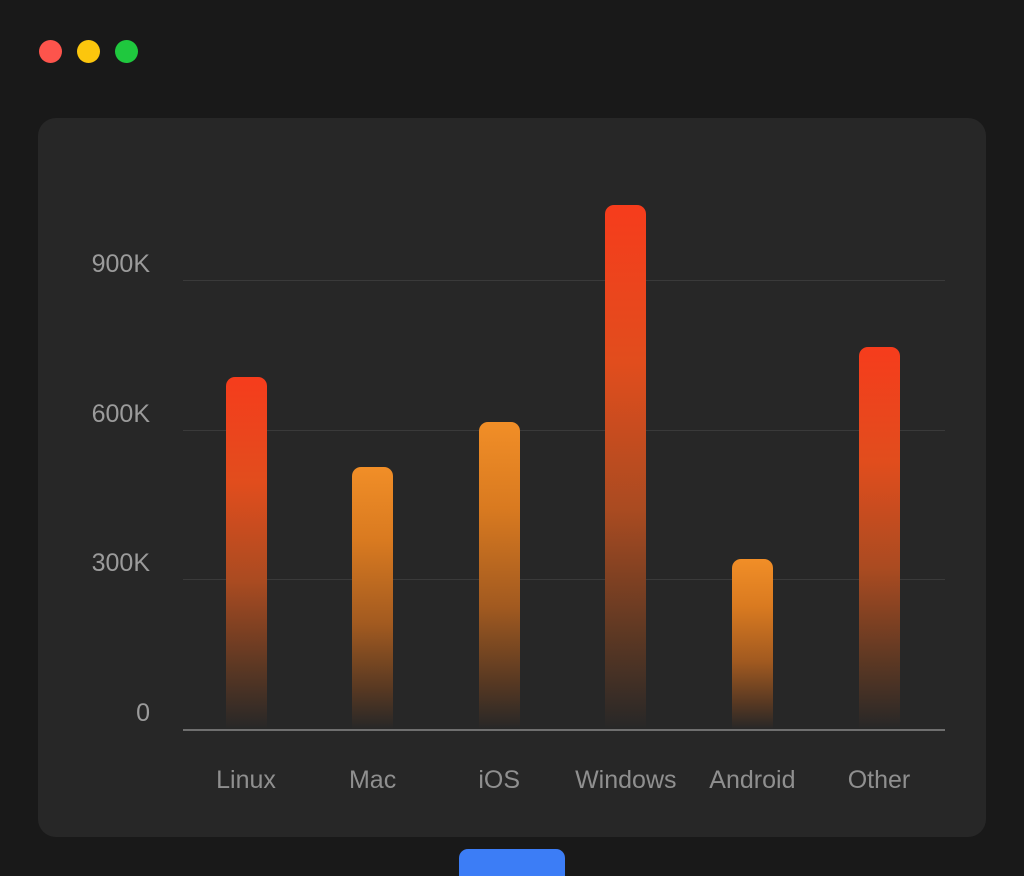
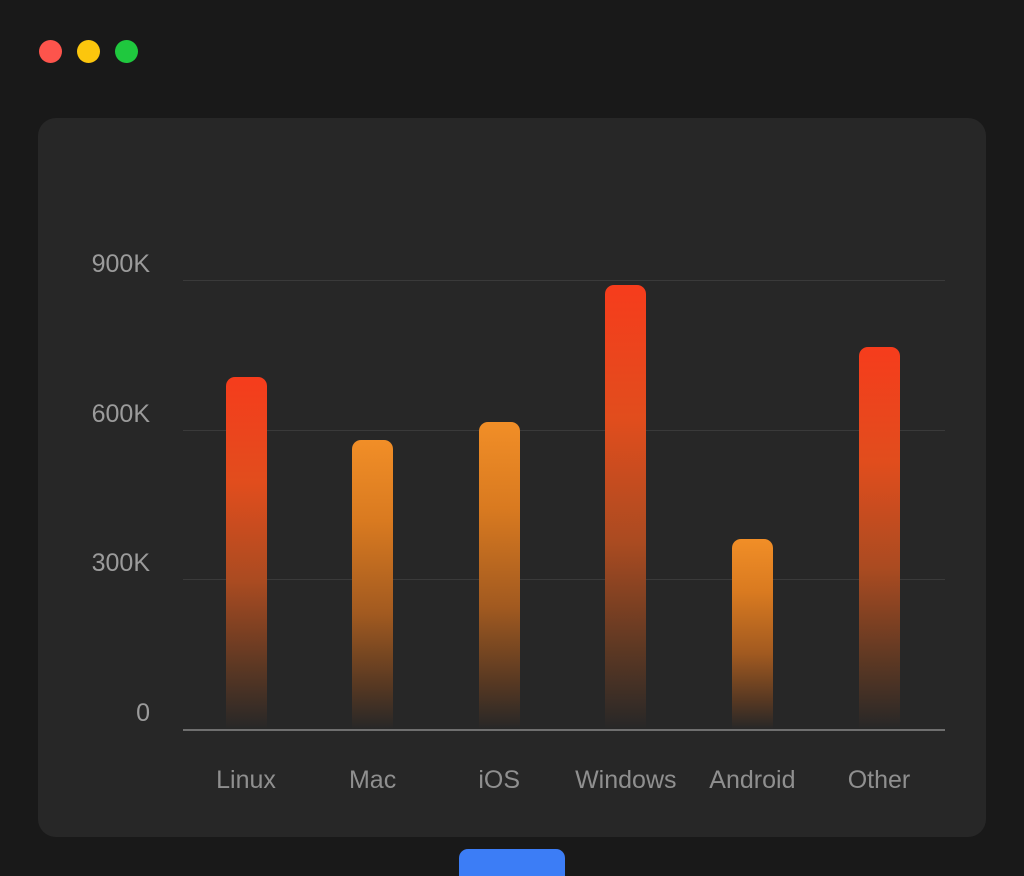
Mac: 520K -> 580K
Windows: 1050K -> 890K
Android: 340K -> 380K
